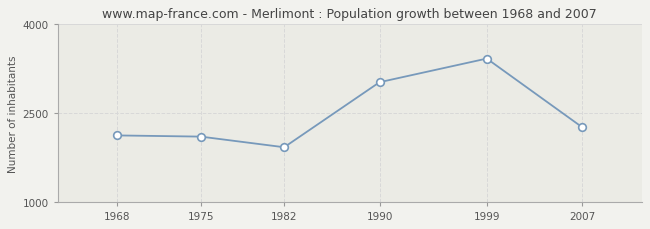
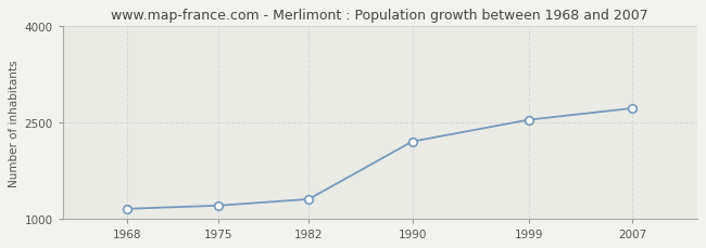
1968: 2120 -> 1150
1975: 2100 -> 1200
1982: 1920 -> 1300
1990: 3020 -> 2200
1999: 3420 -> 2540
2007: 2260 -> 2720
